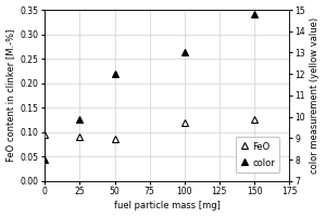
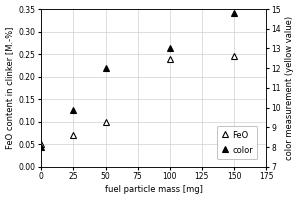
FeO/0: 0.095 -> 0.050
FeO/25: 0.090 -> 0.070
FeO/50: 0.085 -> 0.100
FeO/100: 0.120 -> 0.240
FeO/150: 0.125 -> 0.245
